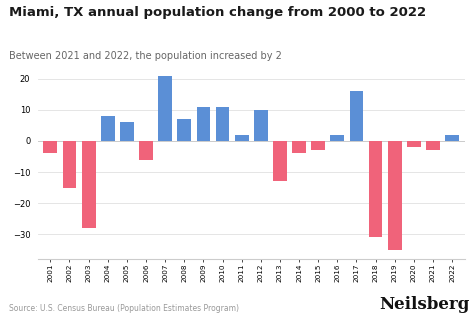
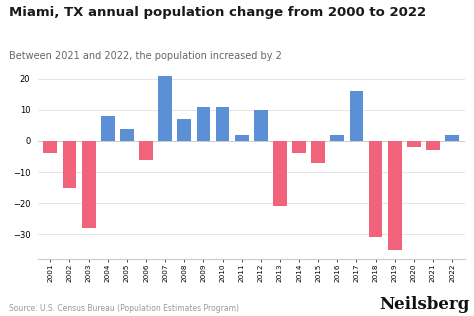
2005: 6 -> 4
2013: -13 -> -21
2015: -3 -> -7
